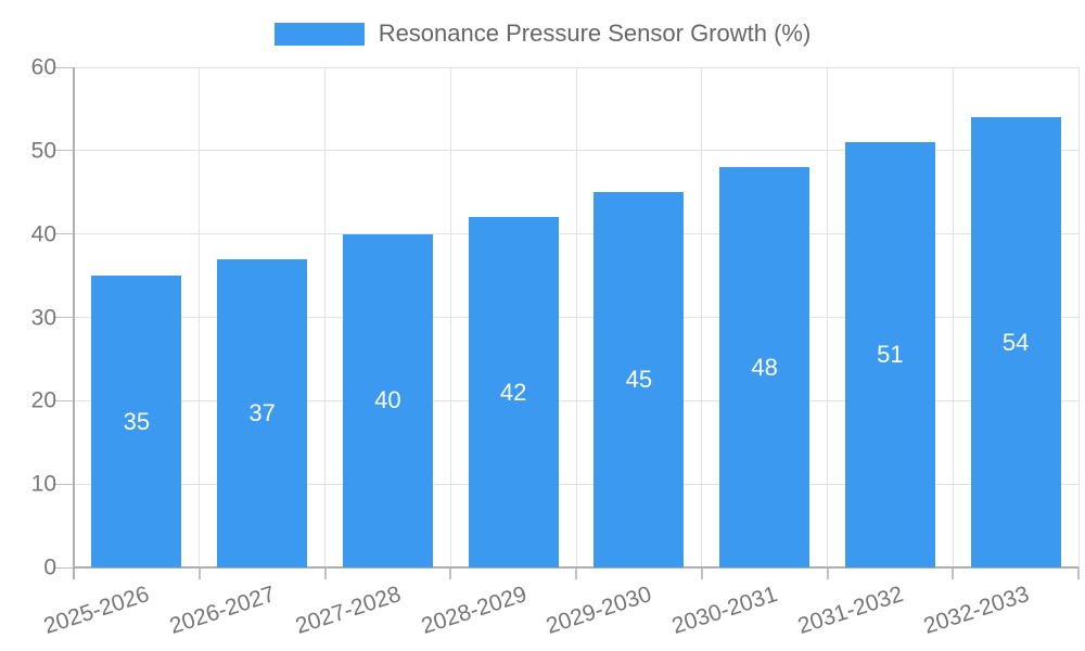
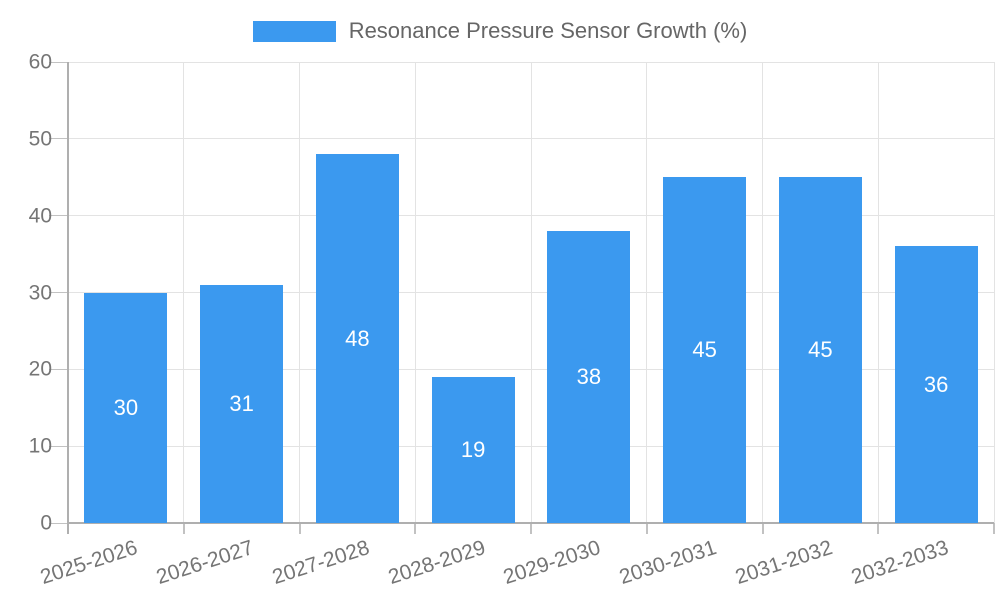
2025-2026: 35 -> 30
2026-2027: 37 -> 31
2027-2028: 40 -> 48
2028-2029: 42 -> 19
2029-2030: 45 -> 38
2030-2031: 48 -> 45
2031-2032: 51 -> 45
2032-2033: 54 -> 36
